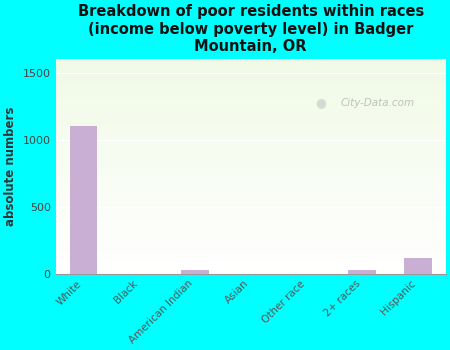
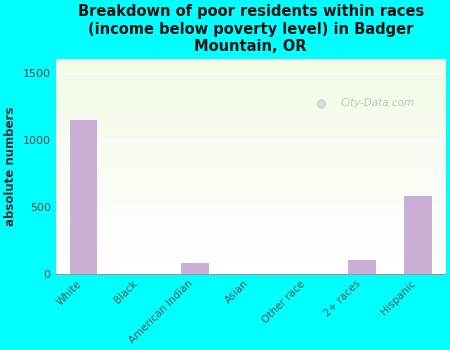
White: 1100 -> 1150
American Indian: 30 -> 80
2+ races: 20 -> 100
Hispanic: 120 -> 580
